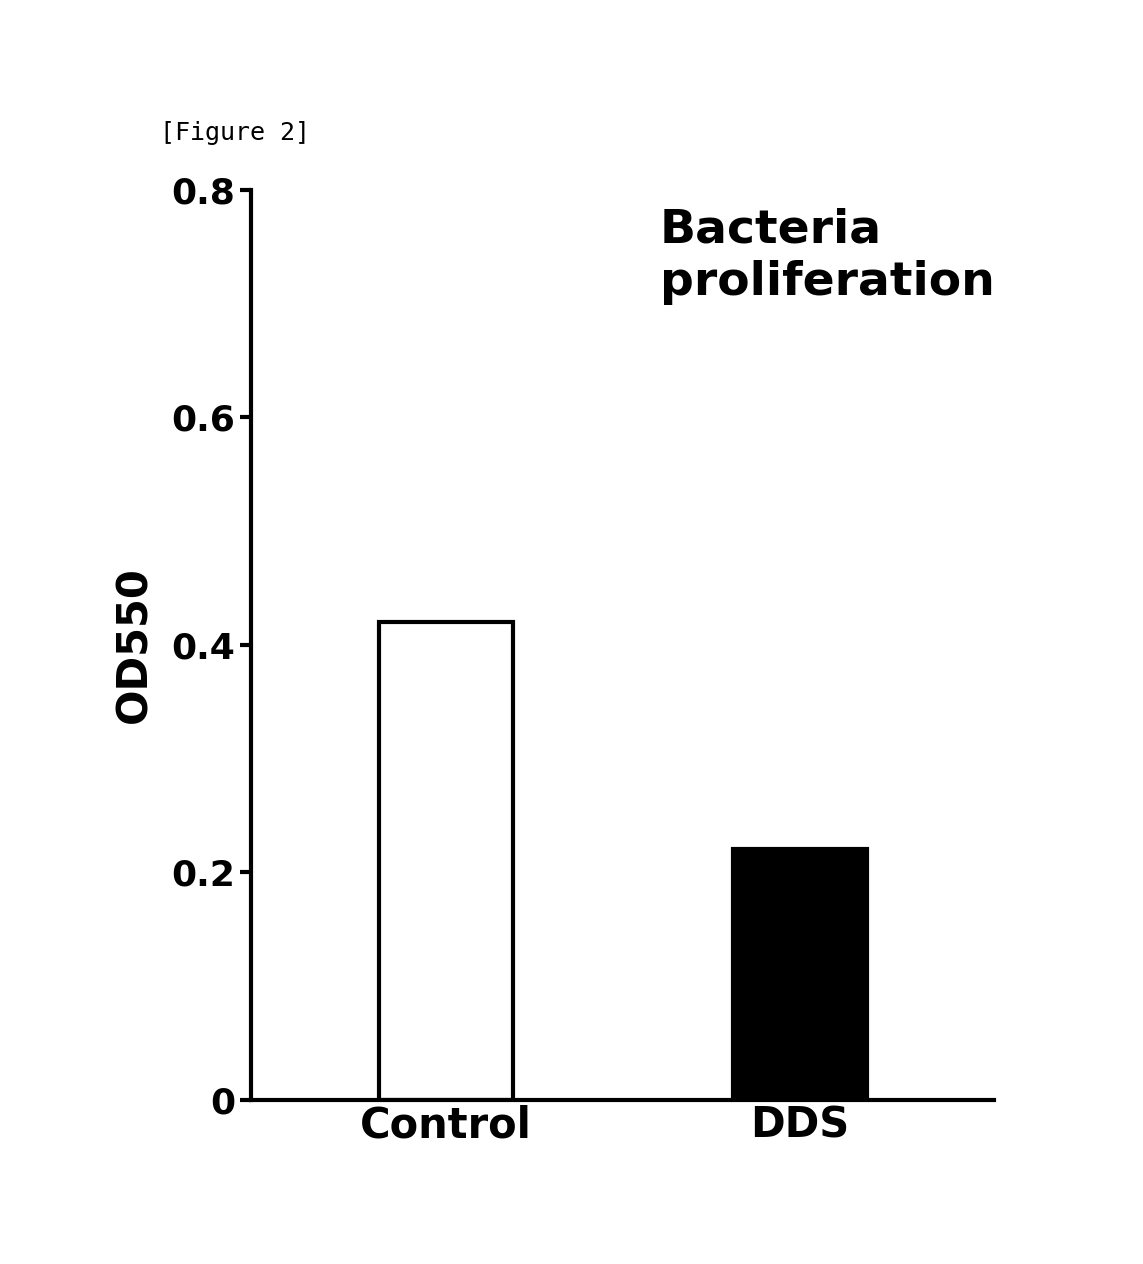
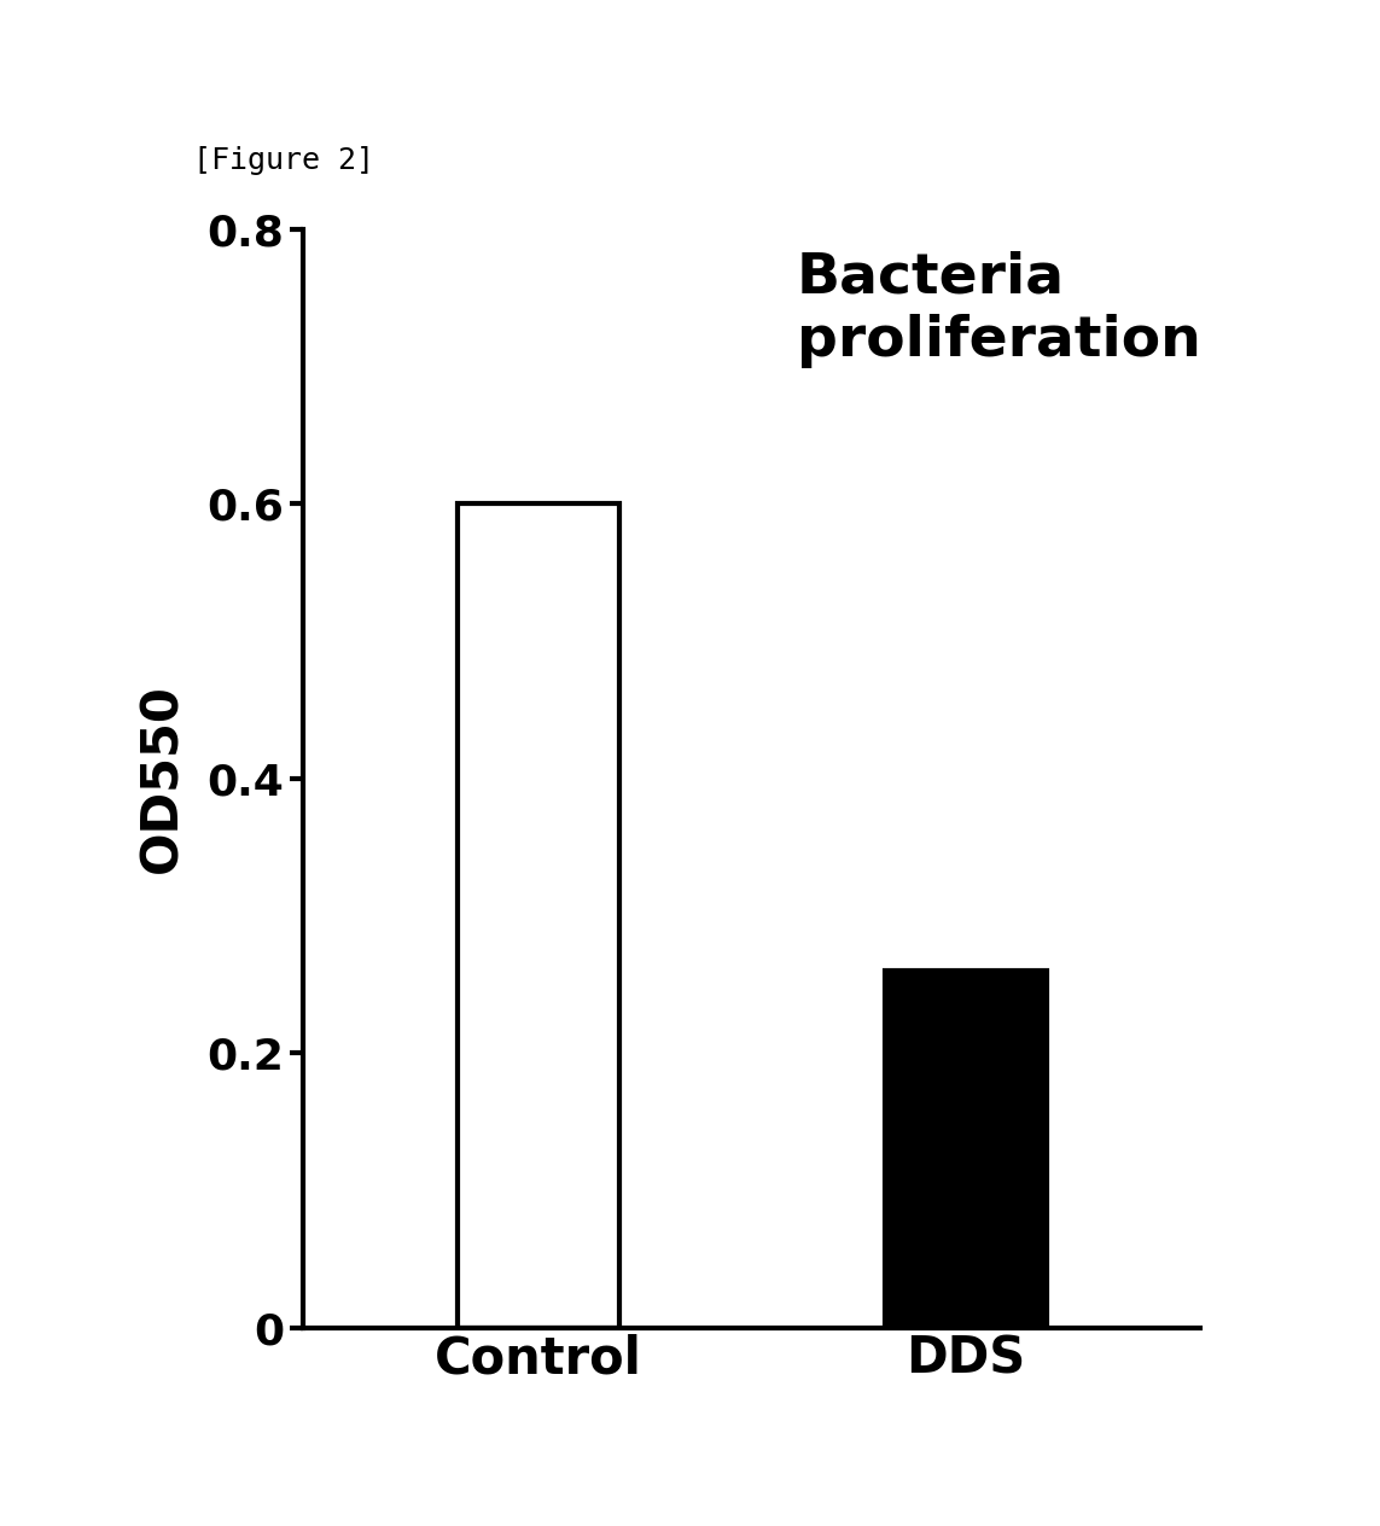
Control: 0.42 -> 0.60
DDS: 0.22 -> 0.26
